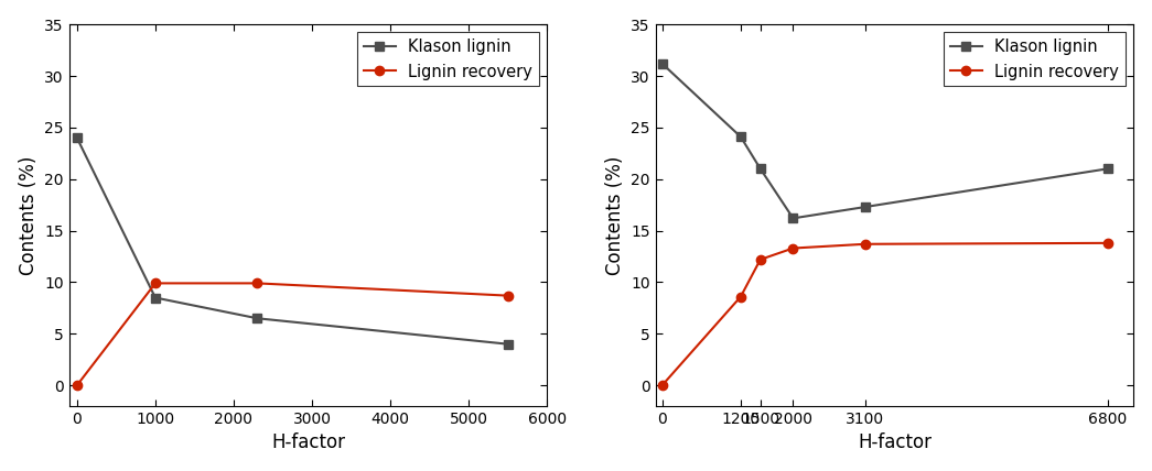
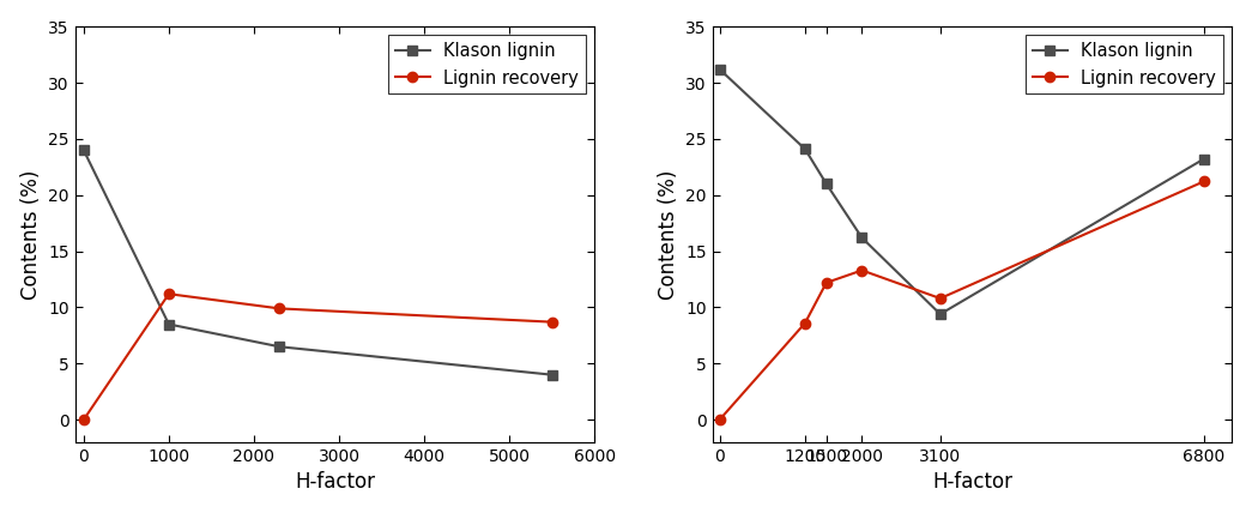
Lignin recovery/1000: 9.9 -> 11.2
Klason lignin/3100: 17.3 -> 9.4
Lignin recovery/3100: 13.7 -> 10.8
Klason lignin/6800: 21.0 -> 23.2
Lignin recovery/6800: 13.8 -> 21.2
